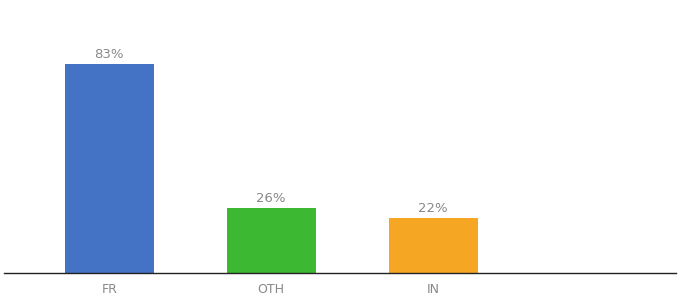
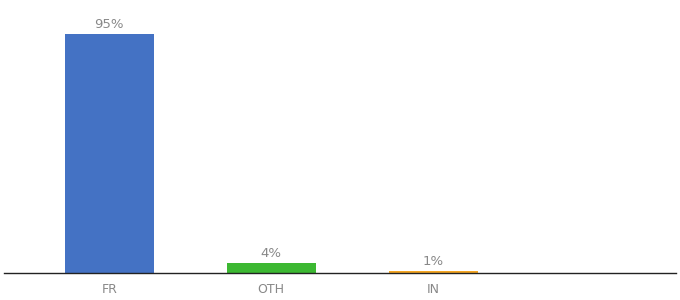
FR: 83% -> 95%
OTH: 26% -> 4%
IN: 22% -> 1%
